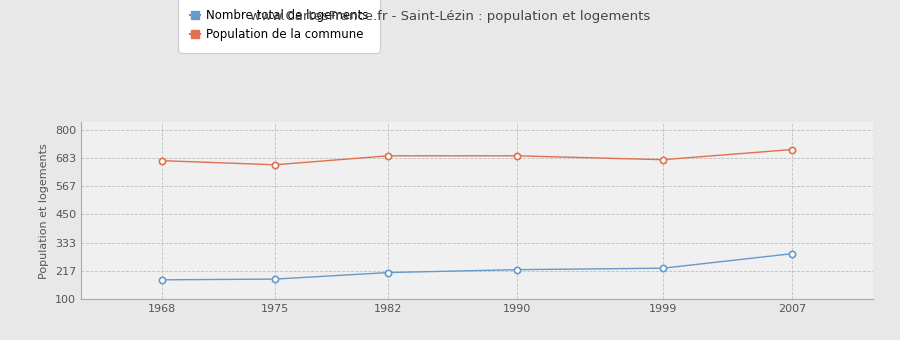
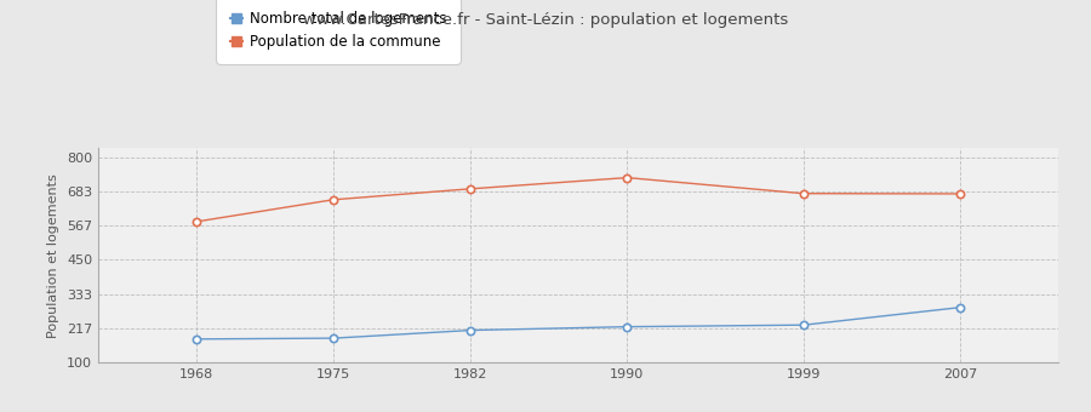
Population de la commune/1968: 672 -> 580
Population de la commune/1990: 692 -> 730
Population de la commune/2007: 718 -> 675
